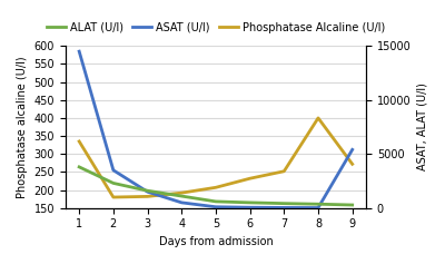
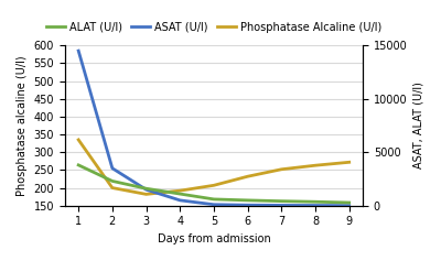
Phosphatase Alcaline (U/l)/2: 180 -> 200
Phosphatase Alcaline (U/l)/8: 400 -> 263
ASAT (U/l)/9: 5400 -> 0
